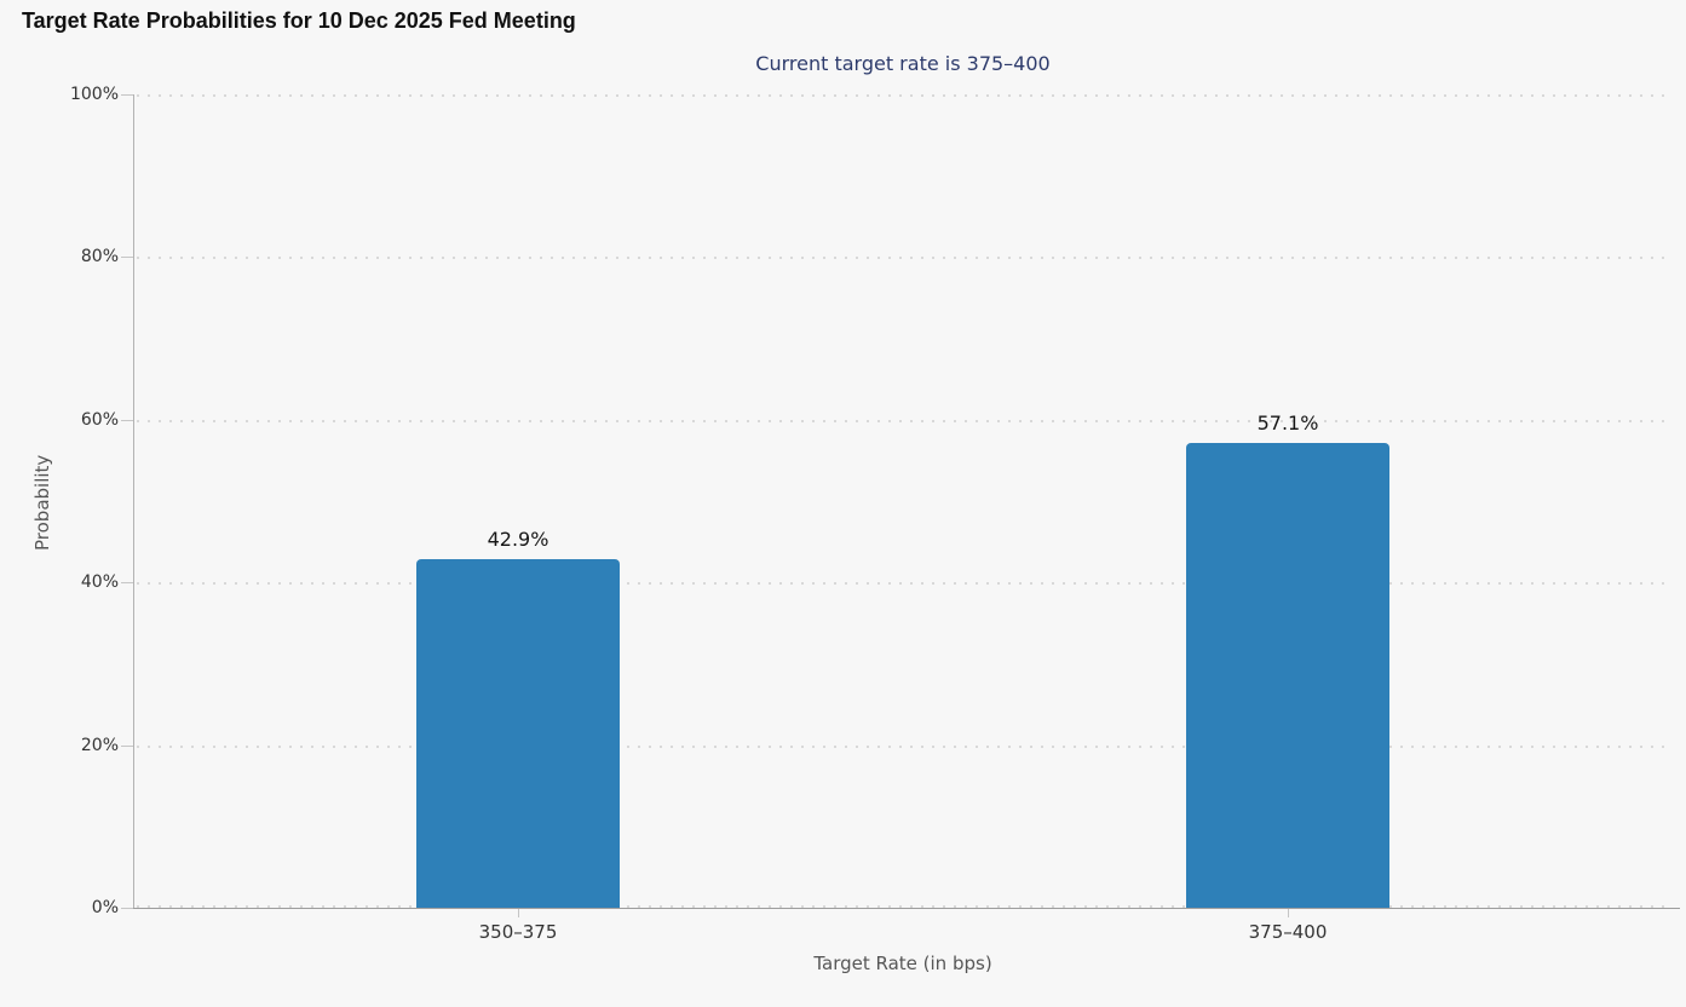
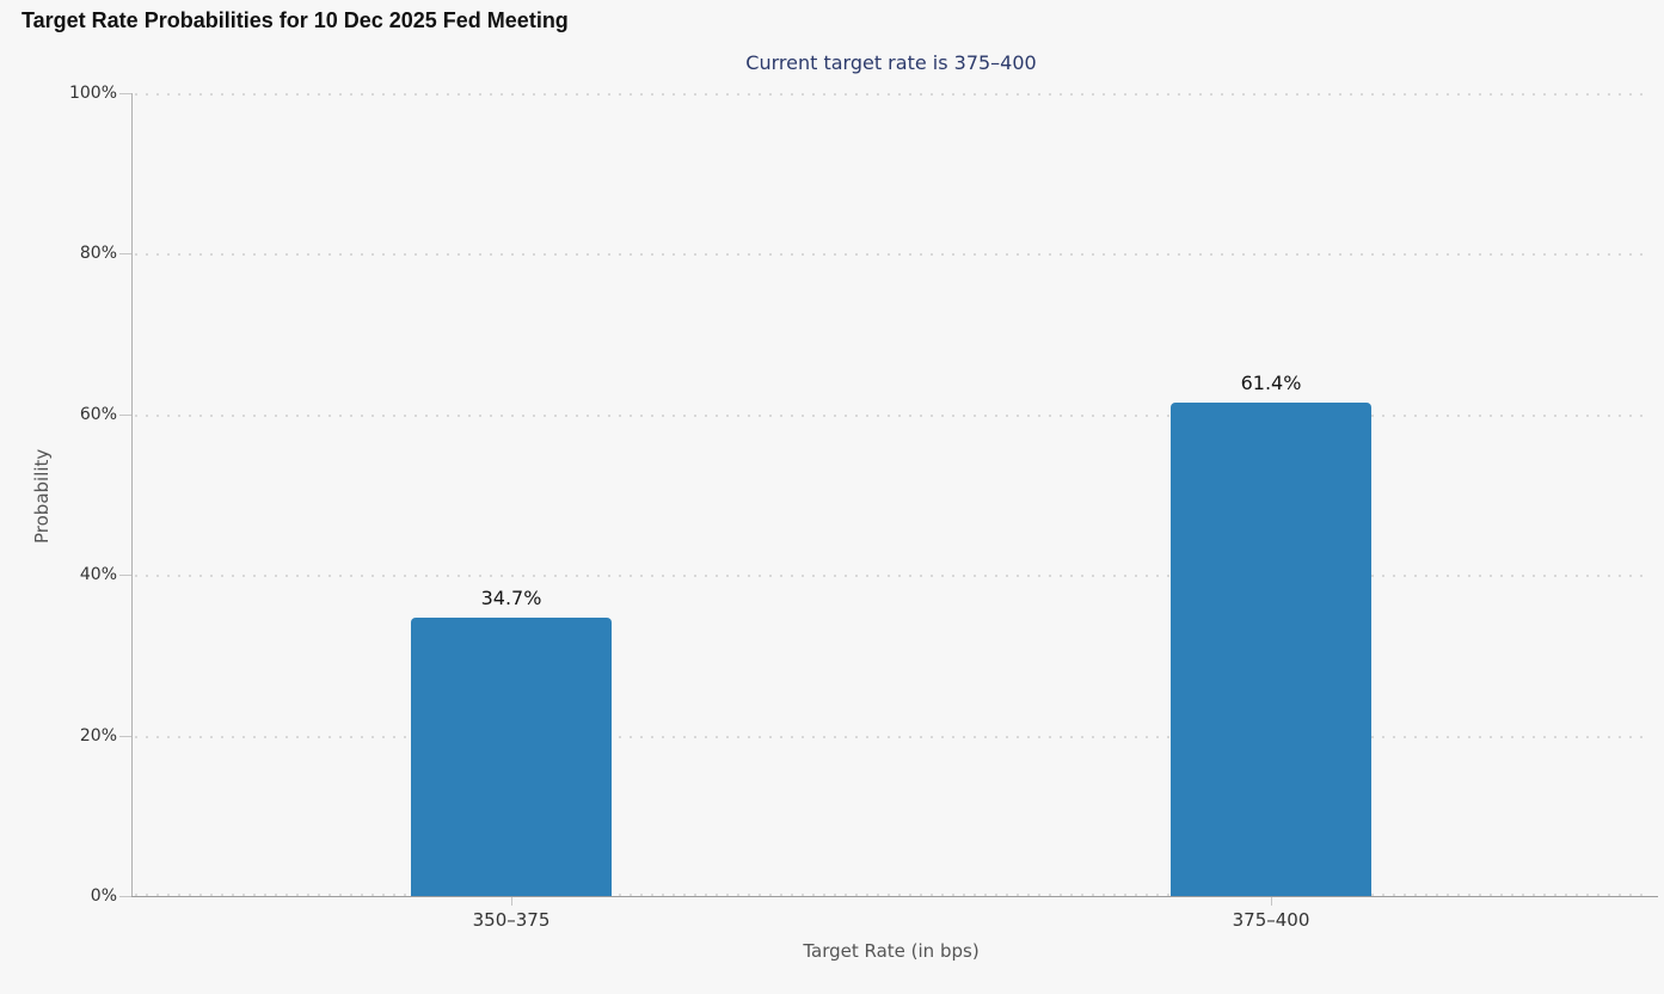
350–375: 42.9% -> 34.7%
375–400: 57.1% -> 61.4%
